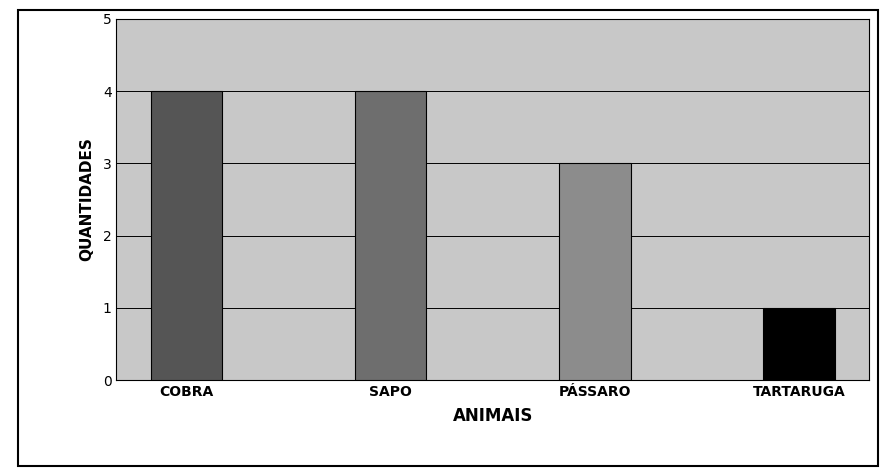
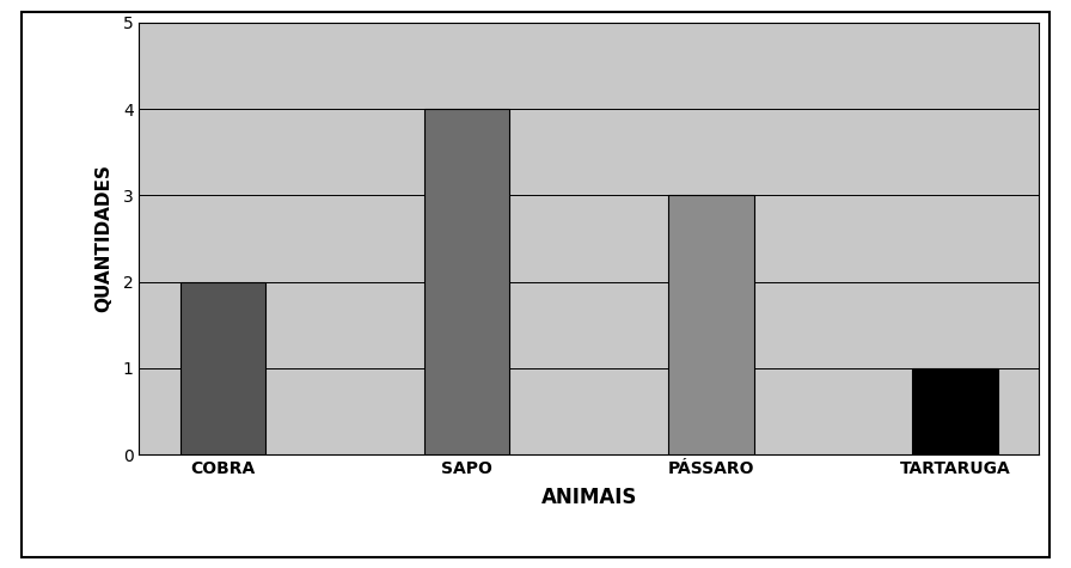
COBRA: 4 -> 2
